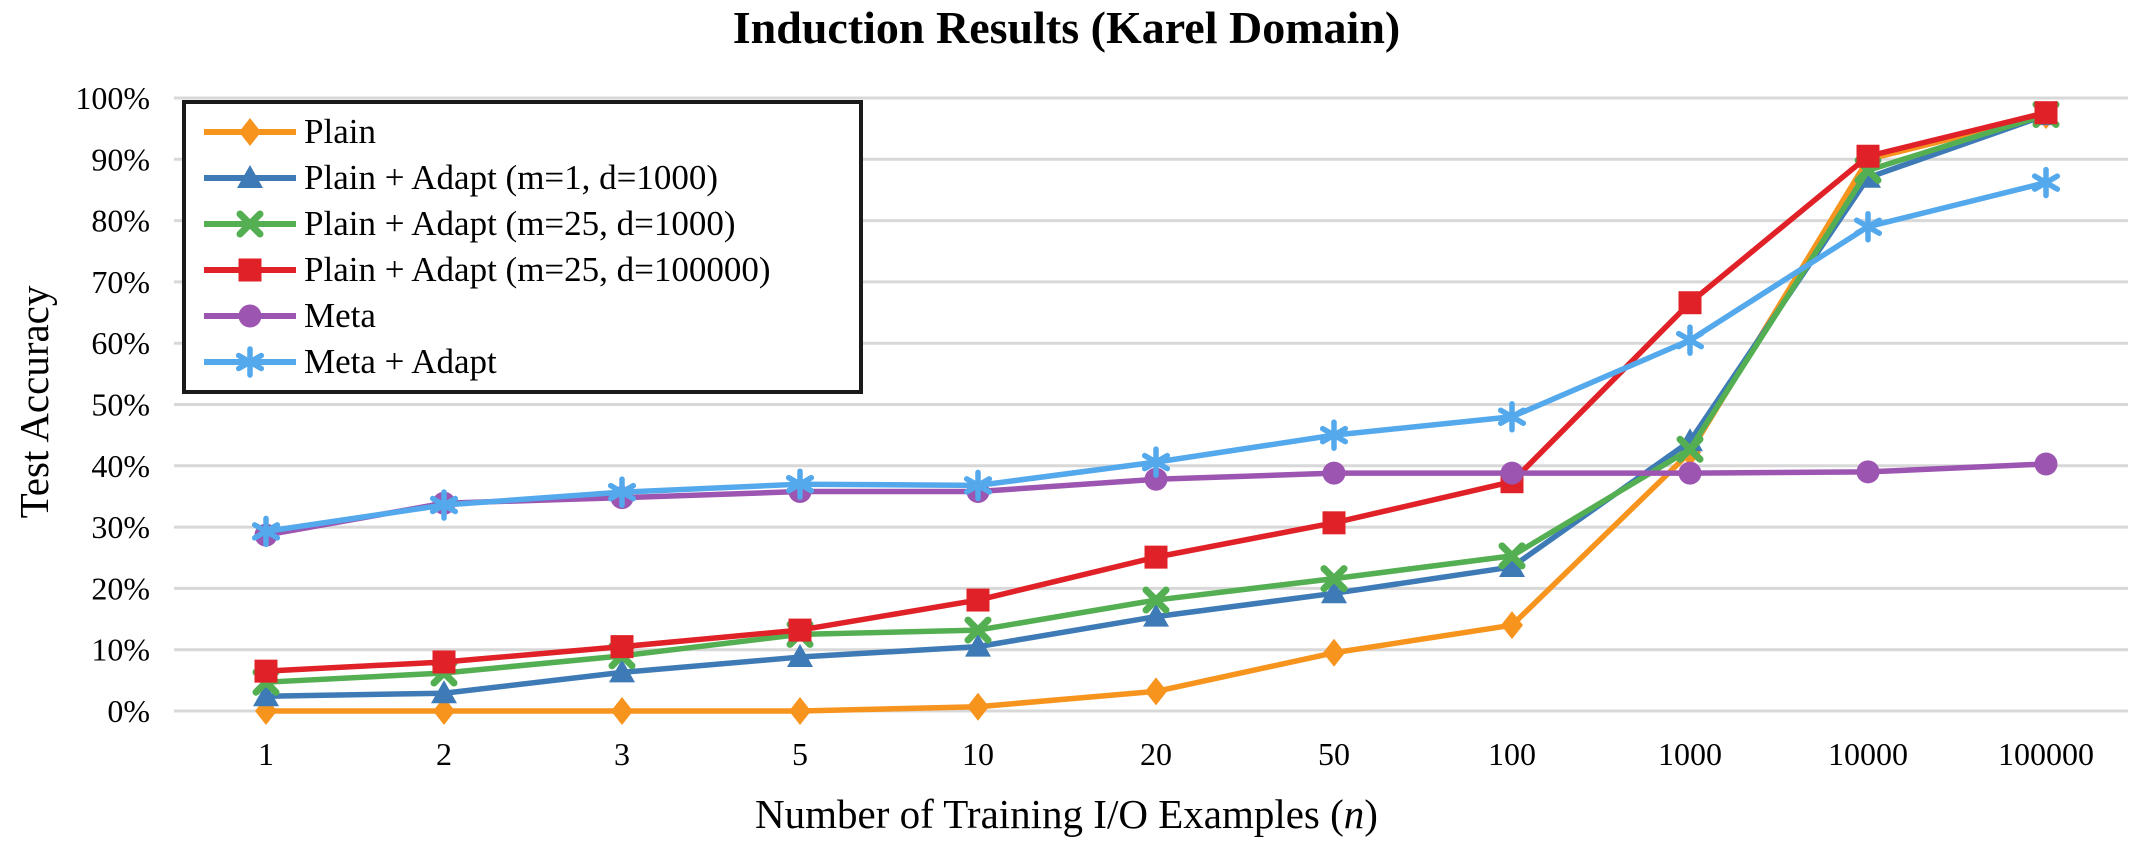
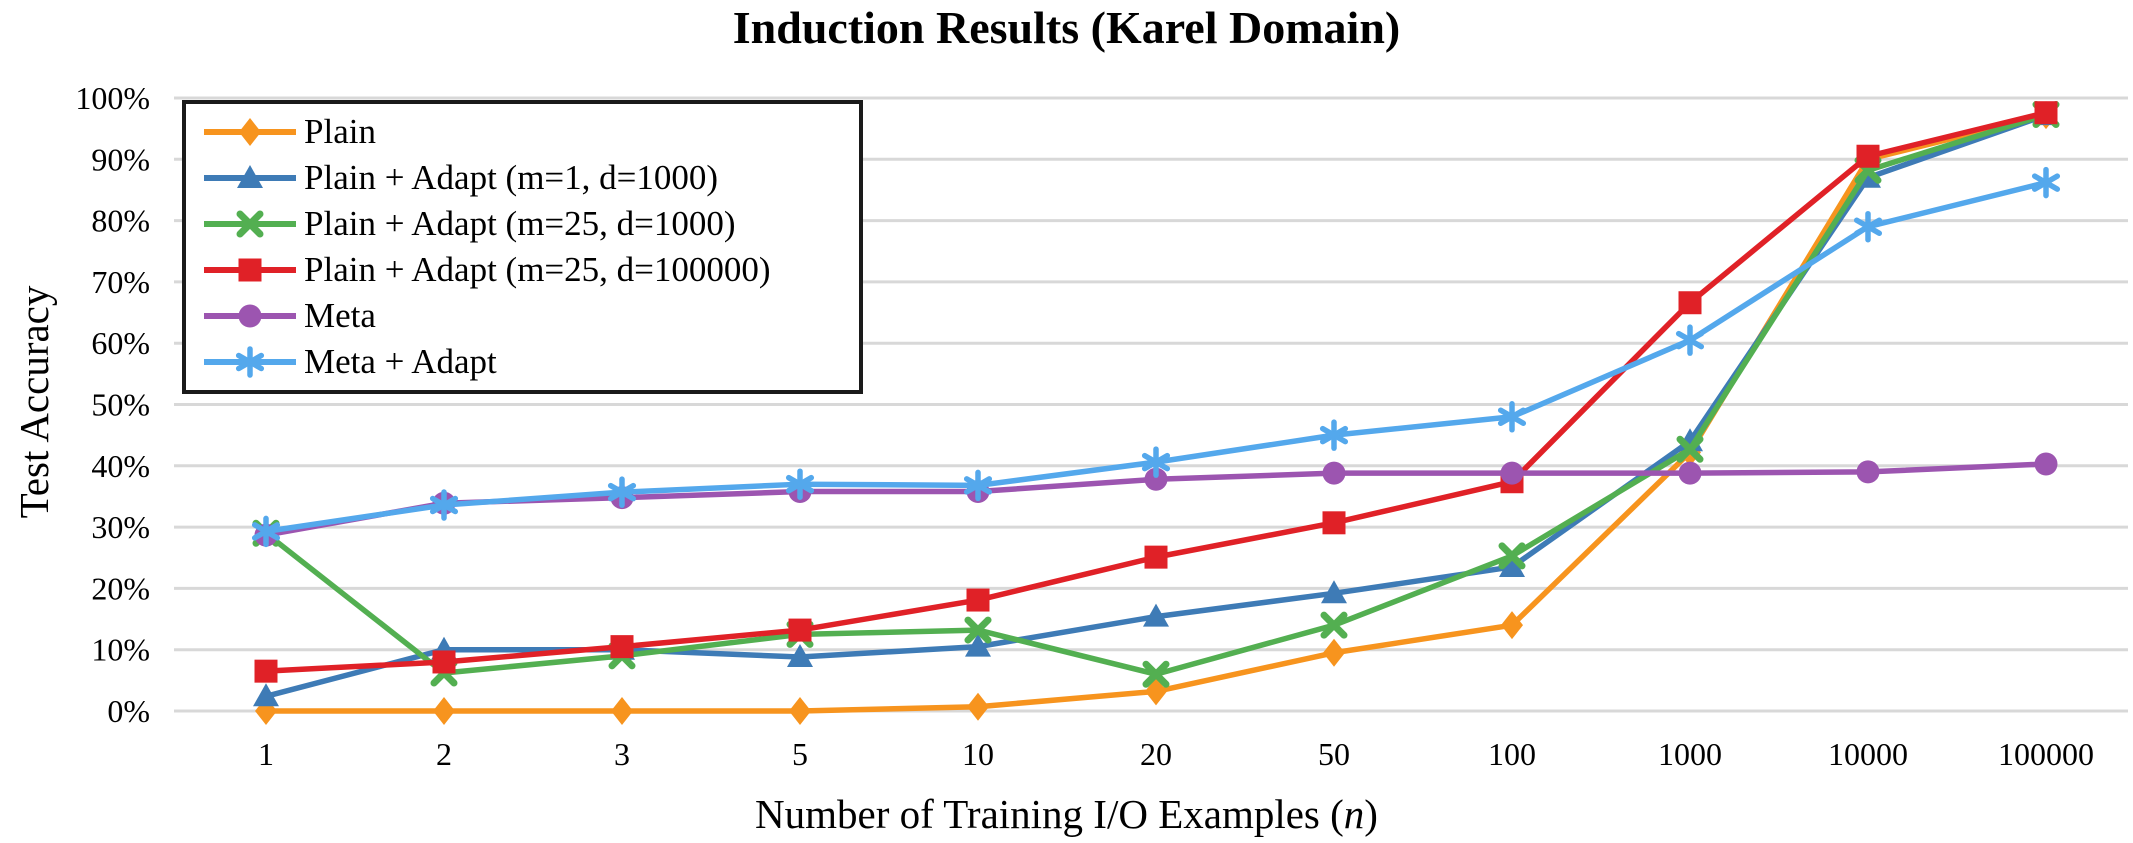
Plain + Adapt (m=25, d=1000)/1: 5% -> 29%
Plain + Adapt (m=1, d=1000)/2: 3% -> 10%
Plain + Adapt (m=1, d=1000)/3: 6% -> 10%
Plain + Adapt (m=25, d=1000)/20: 18% -> 6%
Plain + Adapt (m=25, d=1000)/50: 22% -> 14%
